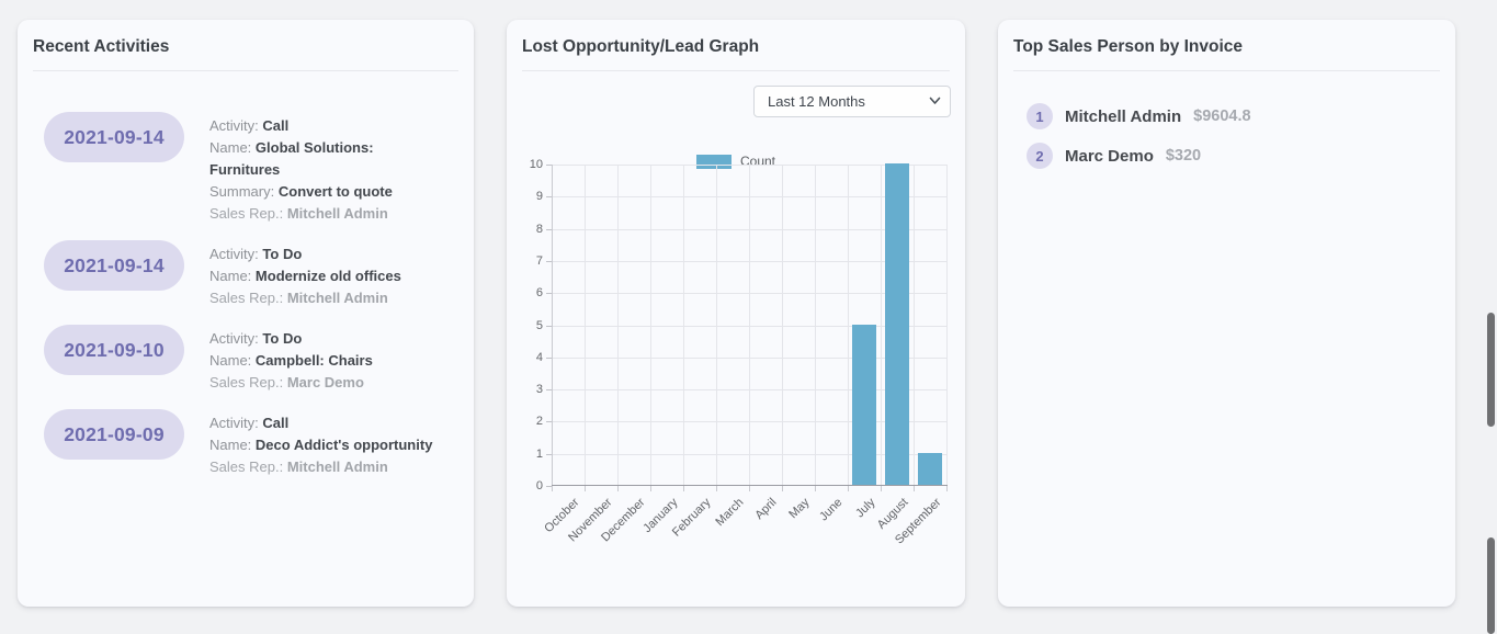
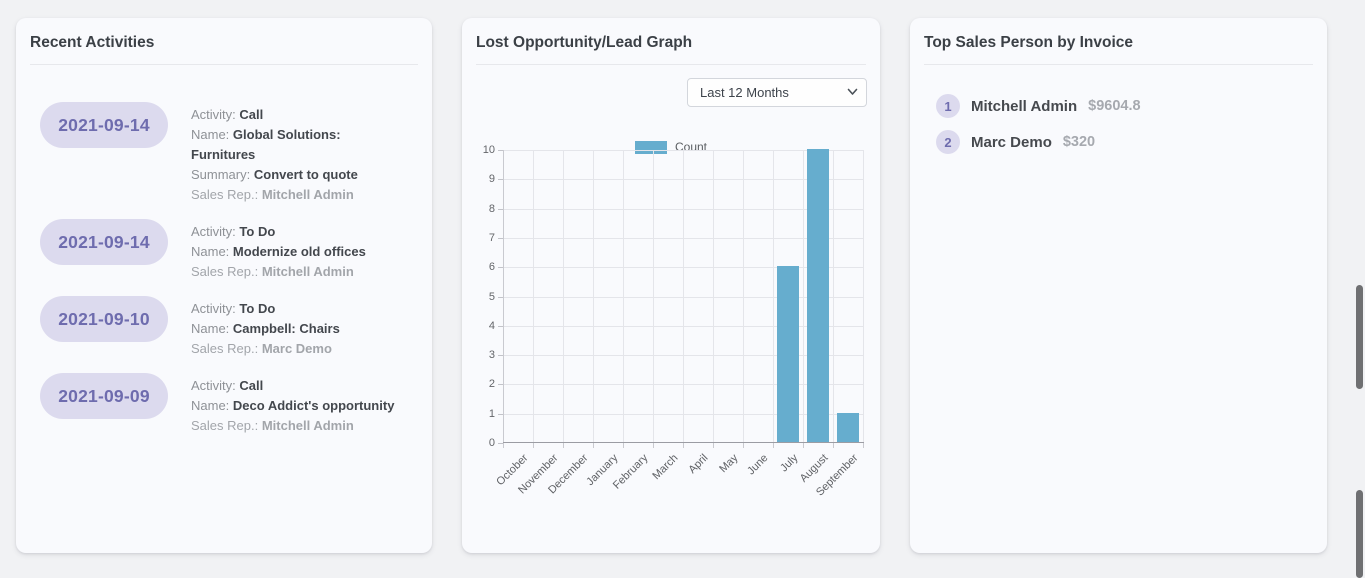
July: 5 -> 6
